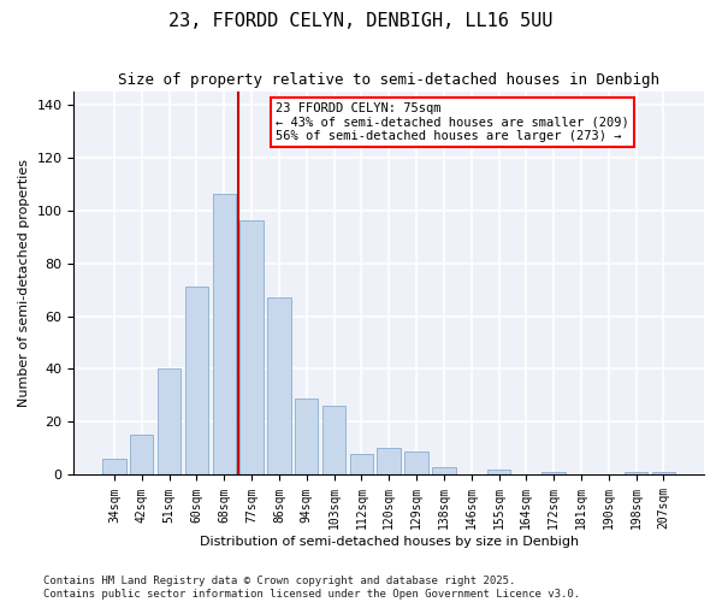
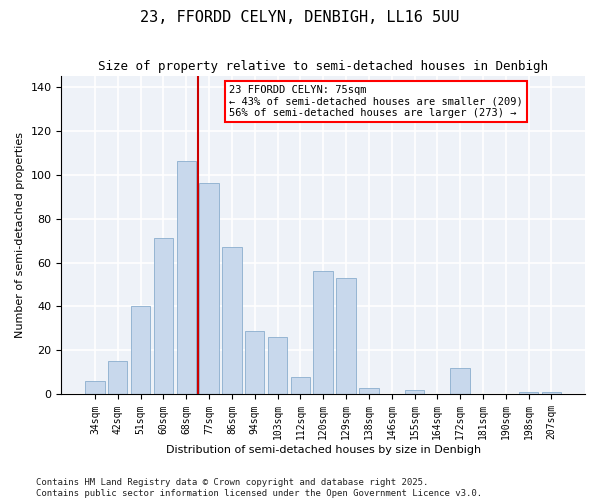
120sqm: 10 -> 56
129sqm: 9 -> 53
172sqm: 1 -> 12
